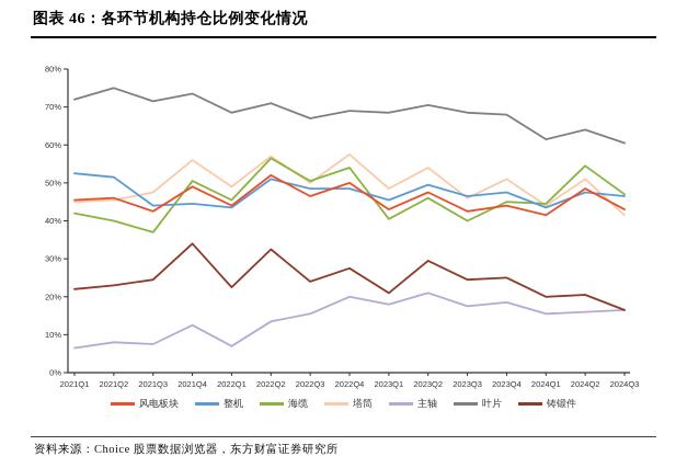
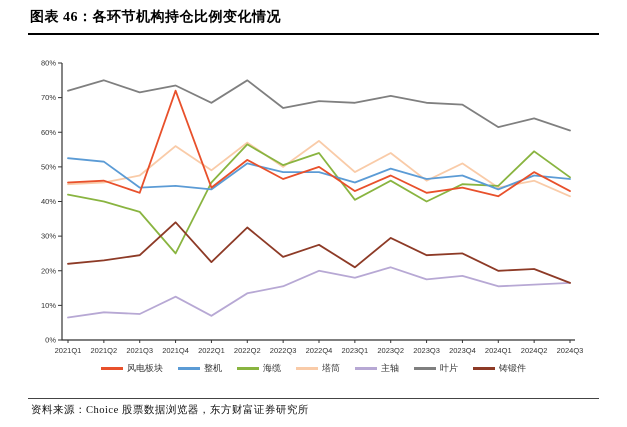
风电板块/2021Q4: 49% -> 72%
海缆/2021Q4: 50% -> 25%
叶片/2022Q2: 71% -> 75%
塔筒/2024Q2: 51% -> 46%
